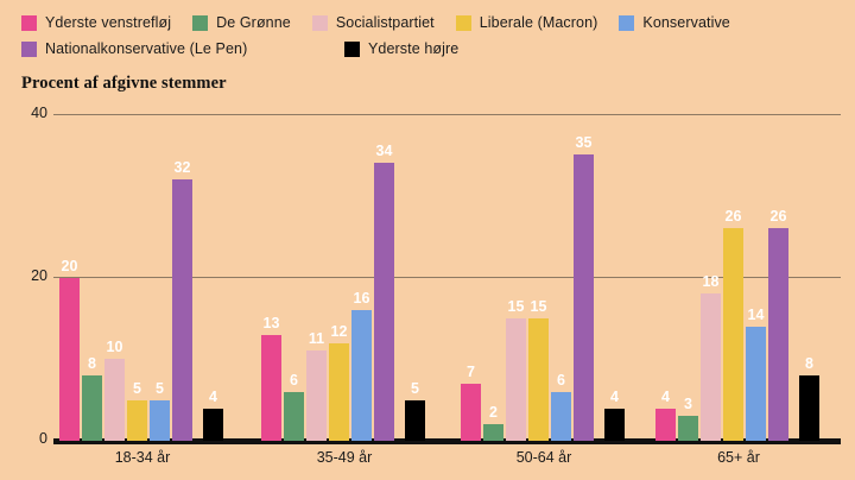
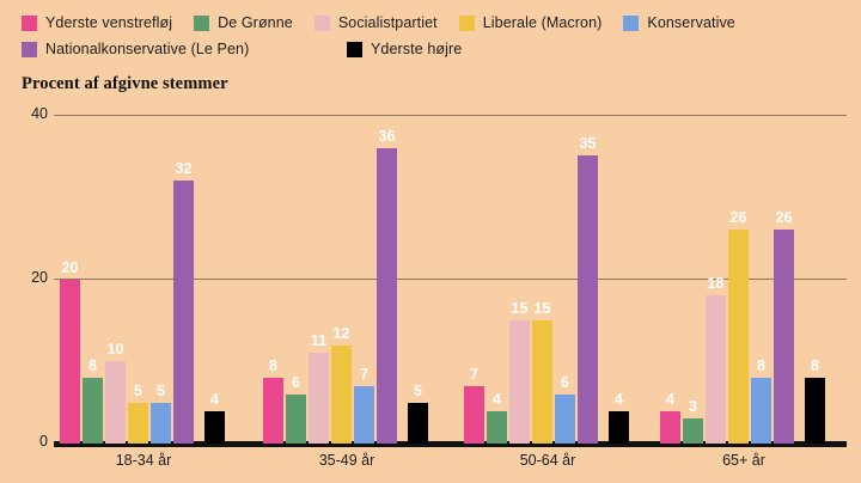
Yderste venstrefløj/35-49 år: 13 -> 8
Konservative/35-49 år: 16 -> 7
Nationalkonservative (Le Pen)/35-49 år: 34 -> 36
De Grønne/50-64 år: 2 -> 4
Konservative/65+ år: 14 -> 8
